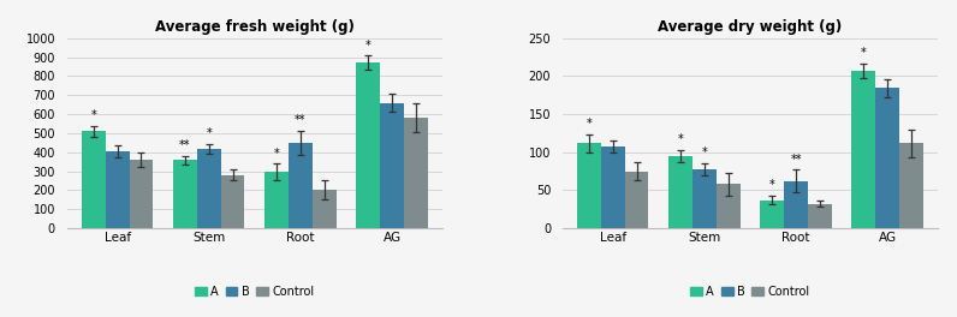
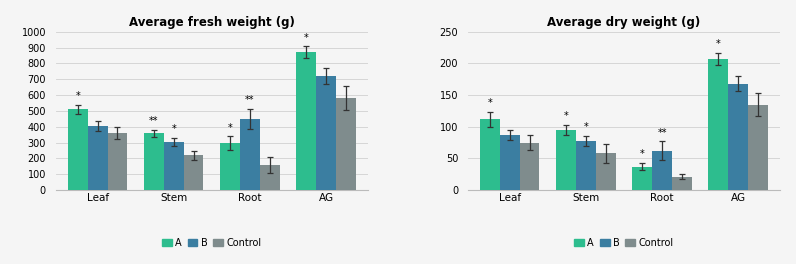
Average fresh weight (g)/B/Stem: 420 -> 300
Average fresh weight (g)/Control/Stem: 280 -> 220
Average fresh weight (g)/Control/Root: 200 -> 160
Average fresh weight (g)/B/AG: 660 -> 720
Average dry weight (g)/B/Leaf: 108 -> 87
Average dry weight (g)/Control/Root: 32 -> 21
Average dry weight (g)/B/AG: 184 -> 168
Average dry weight (g)/Control/AG: 112 -> 135
